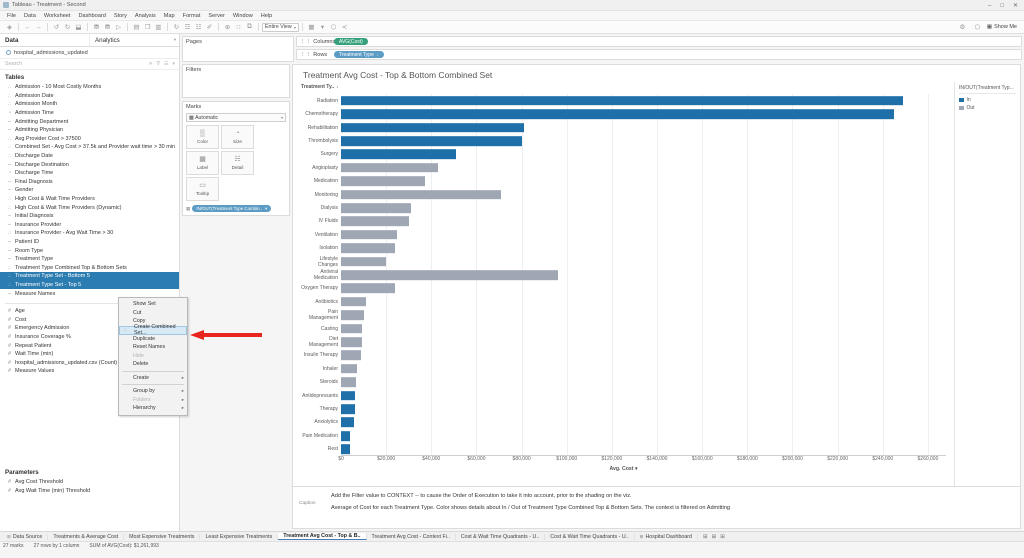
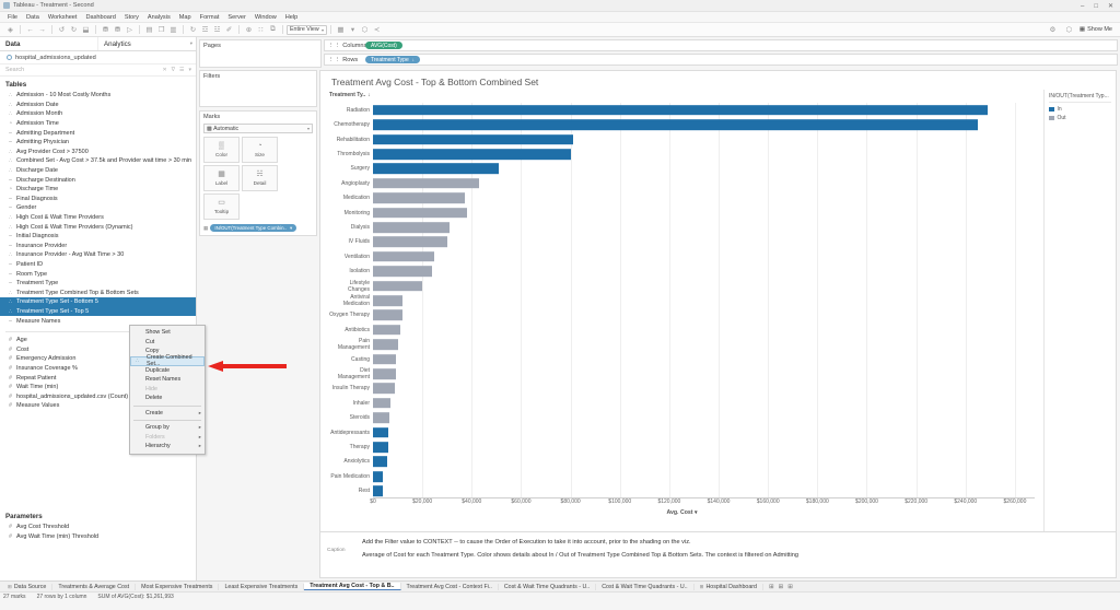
Monitoring: $71000 -> $38000
Antiviral Medication: $96000 -> $12000
Oxygen Therapy: $24000 -> $12000
